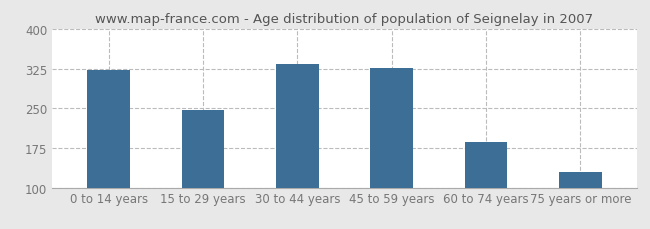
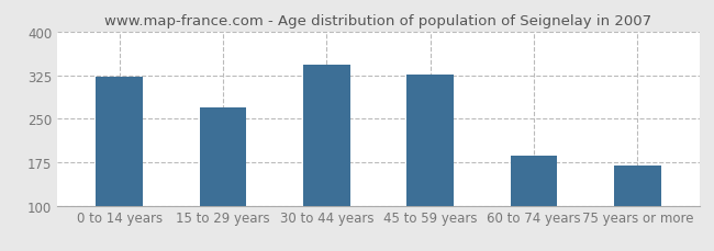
15 to 29 years: 246 -> 270
30 to 44 years: 333 -> 344
75 years or more: 130 -> 170
